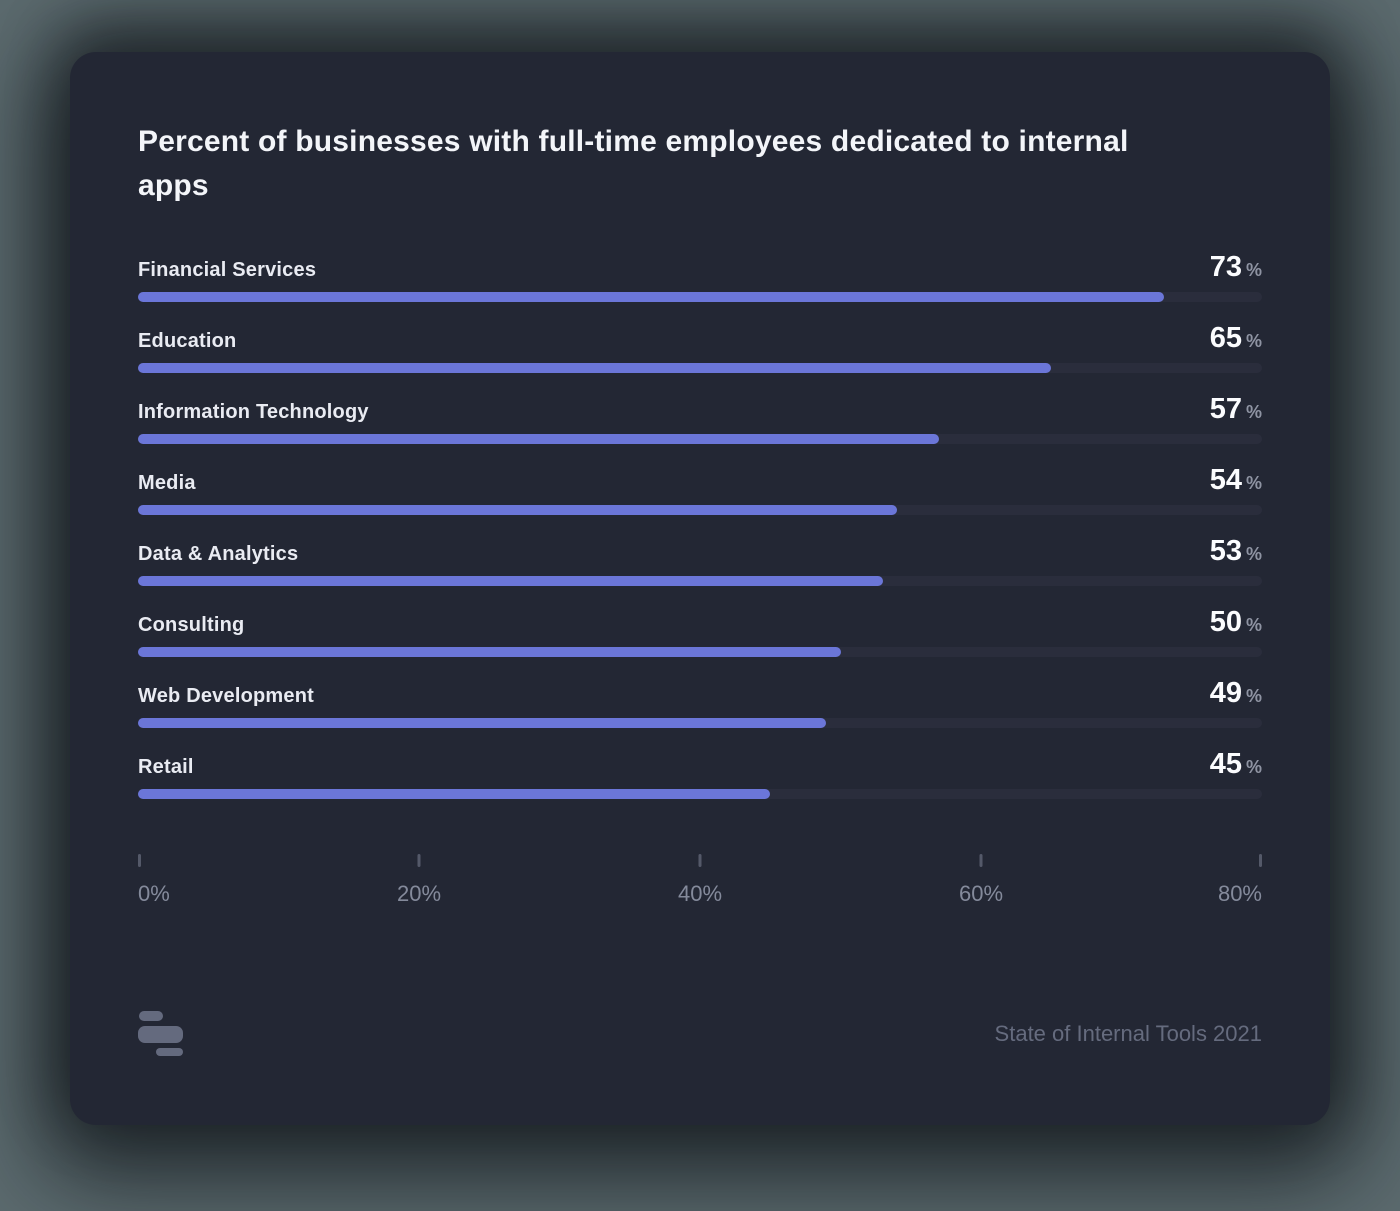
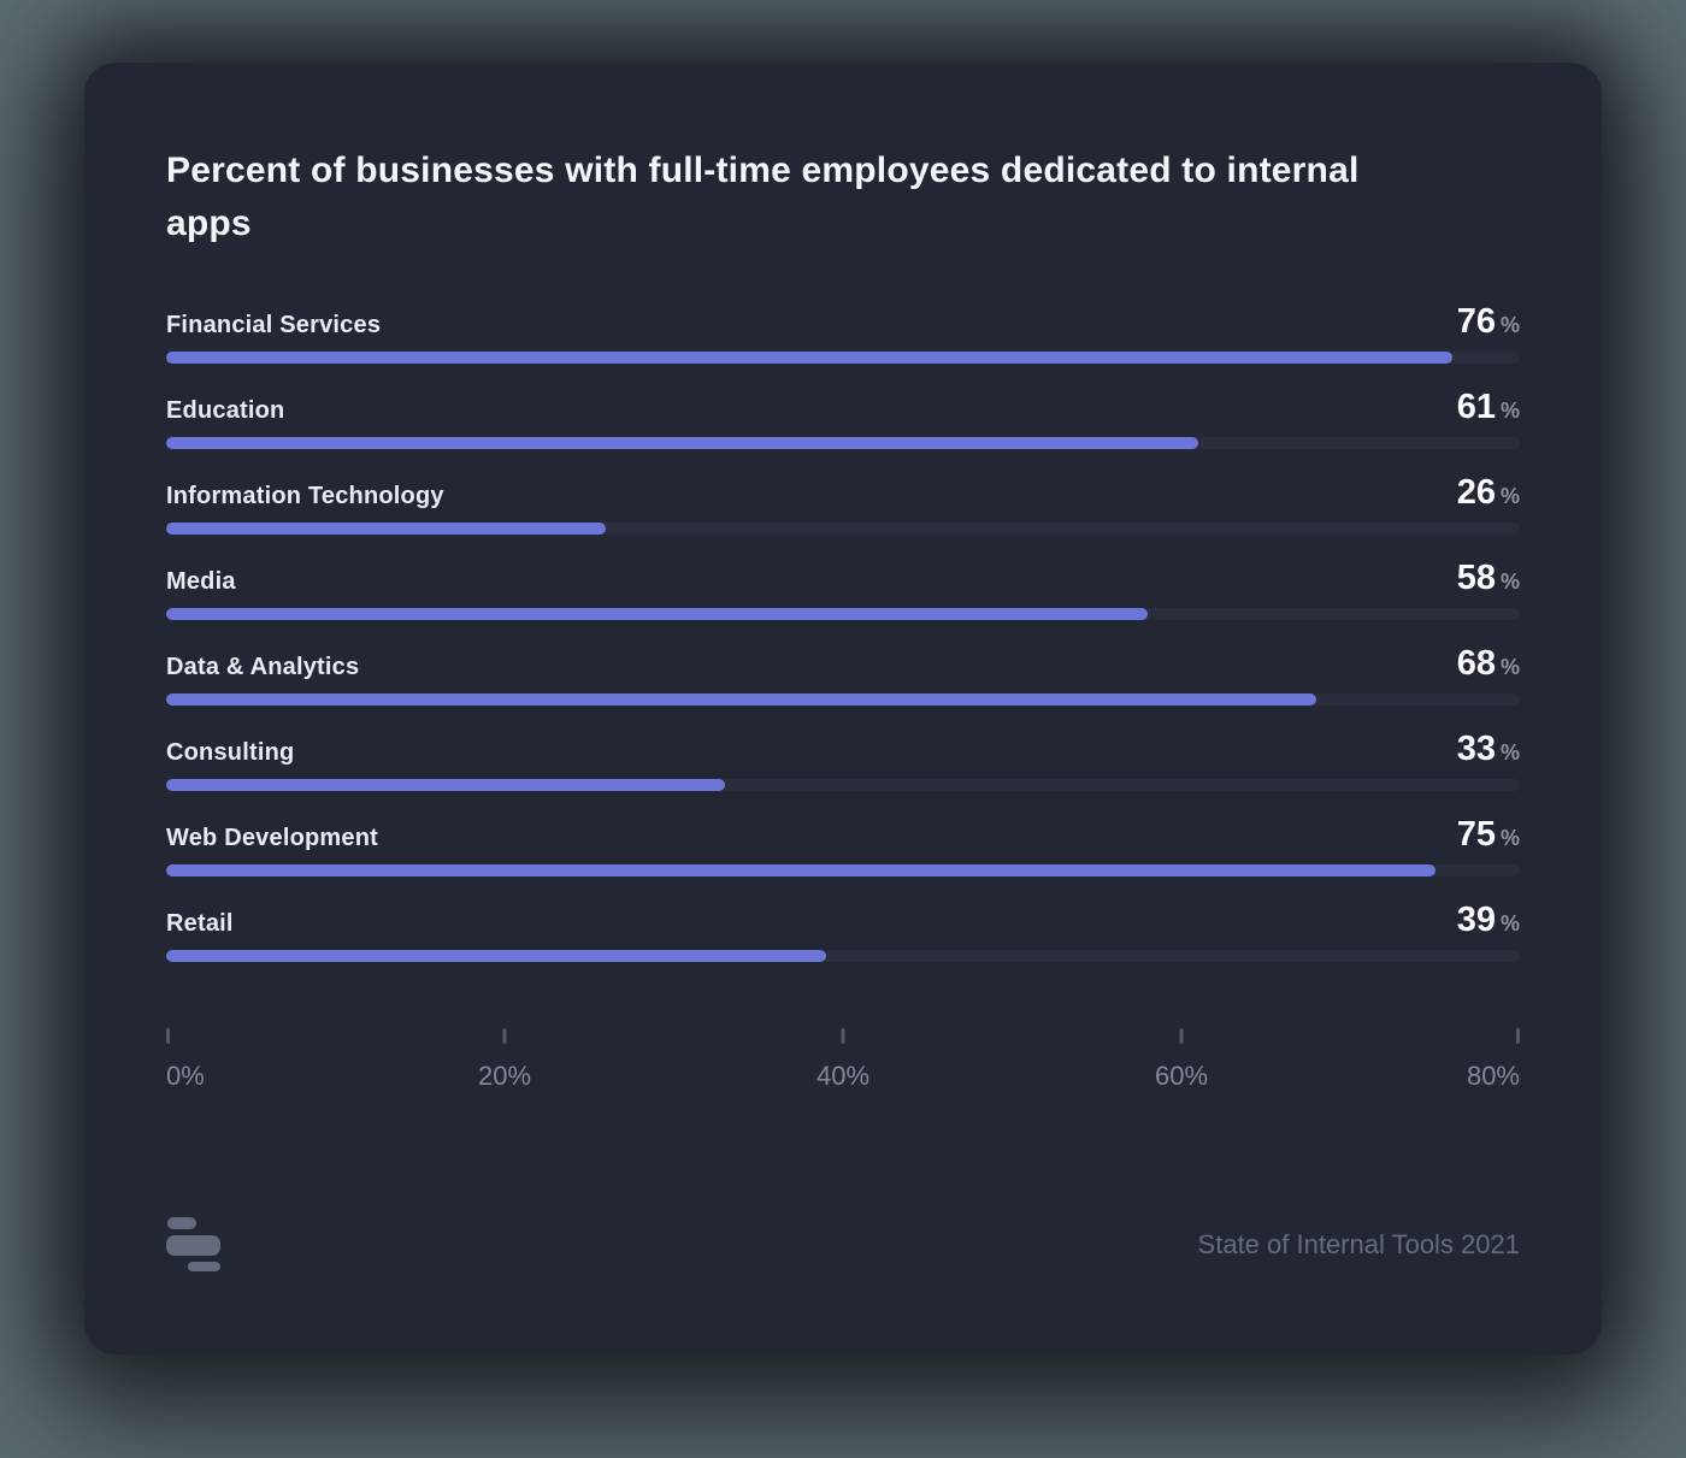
Financial Services: 73 -> 76
Education: 65 -> 61
Information Technology: 57 -> 26
Media: 54 -> 58
Data & Analytics: 53 -> 68
Consulting: 50 -> 33
Web Development: 49 -> 75
Retail: 45 -> 39
